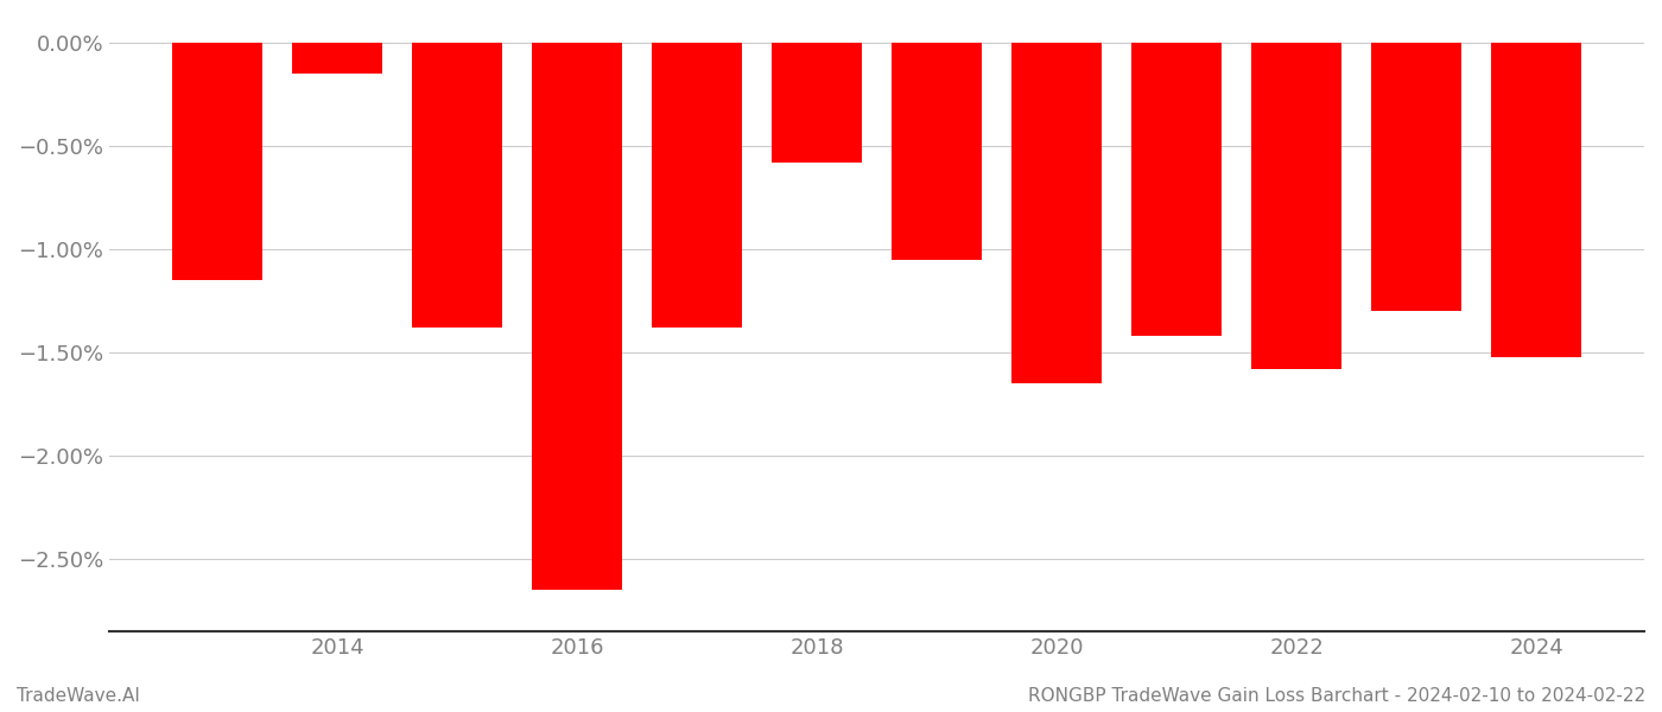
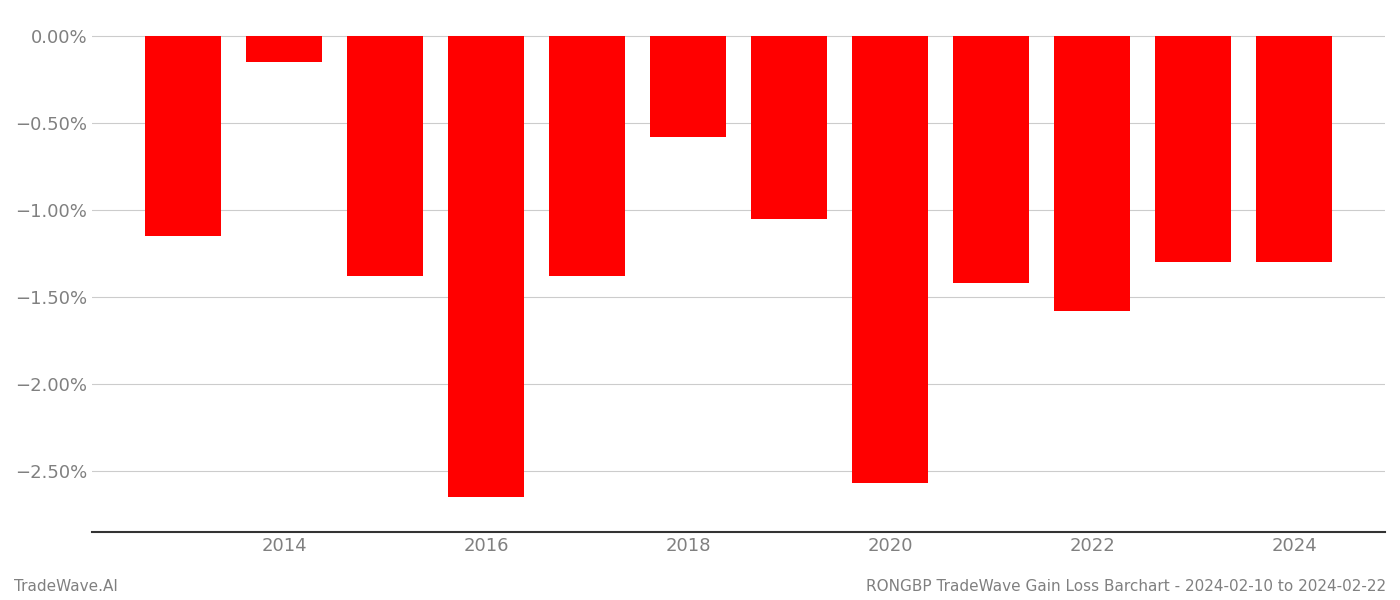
2020: -1.65% -> -2.57%
2024: -1.52% -> -1.30%
